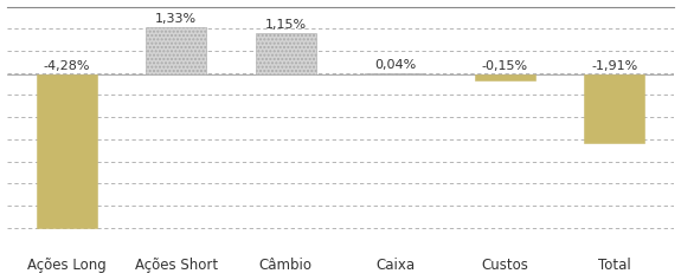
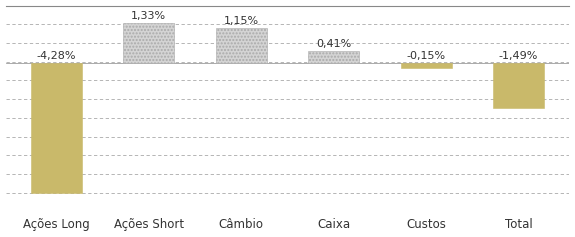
Caixa: 0,04% -> 0,41%
Total: -1,91% -> -1,49%
